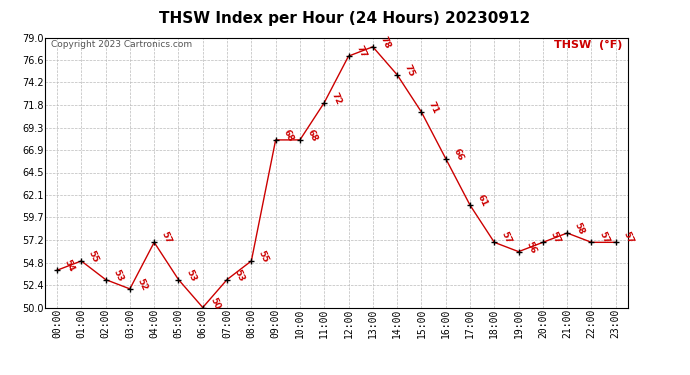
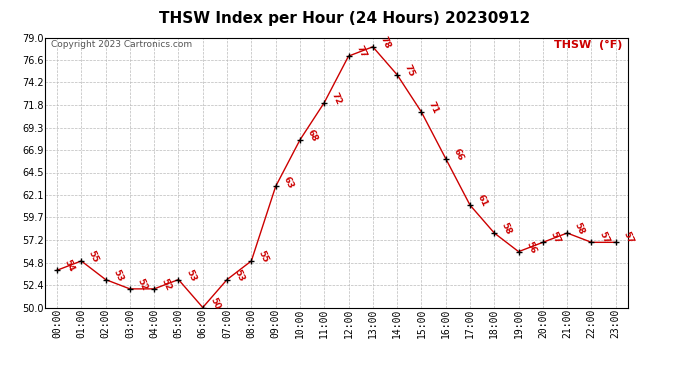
04:00: 57 -> 52
09:00: 68 -> 63
18:00: 57 -> 58
